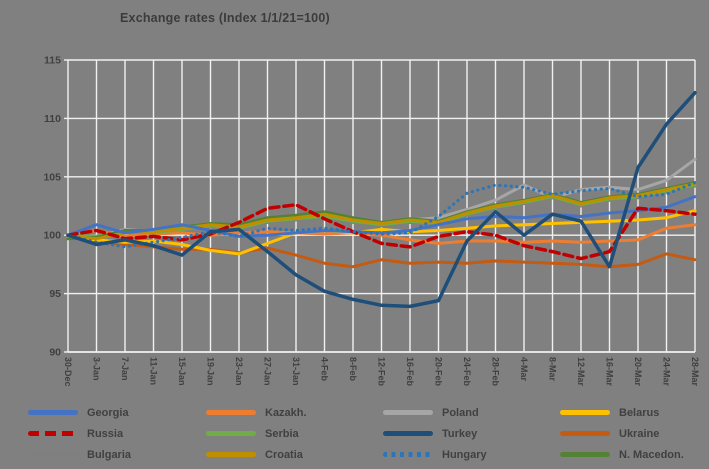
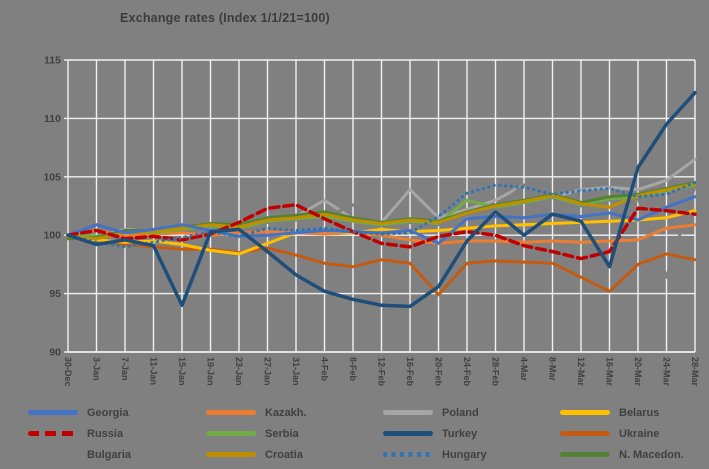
Turkey/15-Jan: 98.3 -> 94.0
Poland/4-Feb: 101.9 -> 103.0
Bulgaria/8-Feb: 101.1 -> 102.6
Poland/16-Feb: 101.3 -> 103.9
Ukraine/20-Feb: 97.7 -> 94.9
Georgia/20-Feb: 100.9 -> 99.3
Turkey/20-Feb: 94.4 -> 95.6
Serbia/24-Feb: 101.8 -> 103.0
Bulgaria/4-Mar: 102.7 -> 104.3
Ukraine/12-Mar: 97.5 -> 96.4
Ukraine/16-Mar: 97.3 -> 95.2
Croatia/16-Mar: 103.2 -> 102.4
Georgia/20-Mar: 102.1 -> 101.3
Bulgaria/24-Mar: 103.7 -> 96.4
